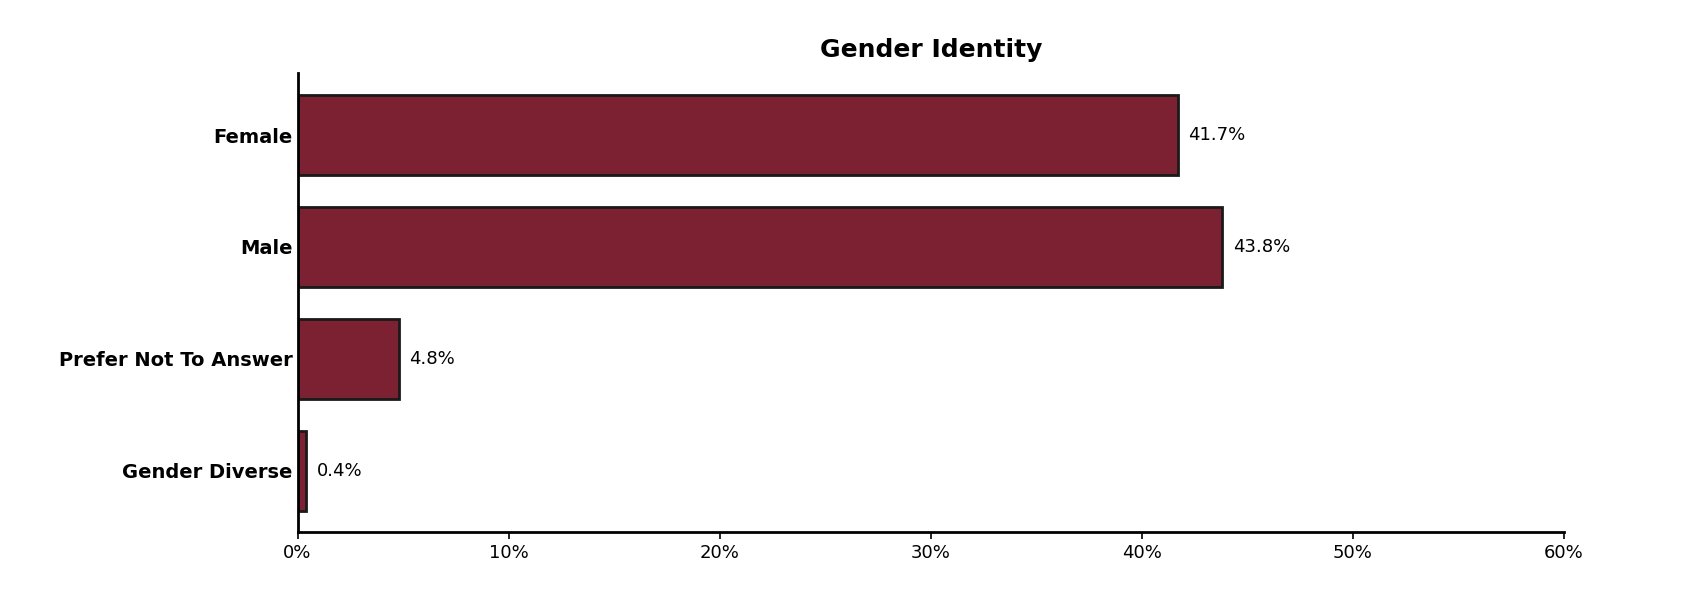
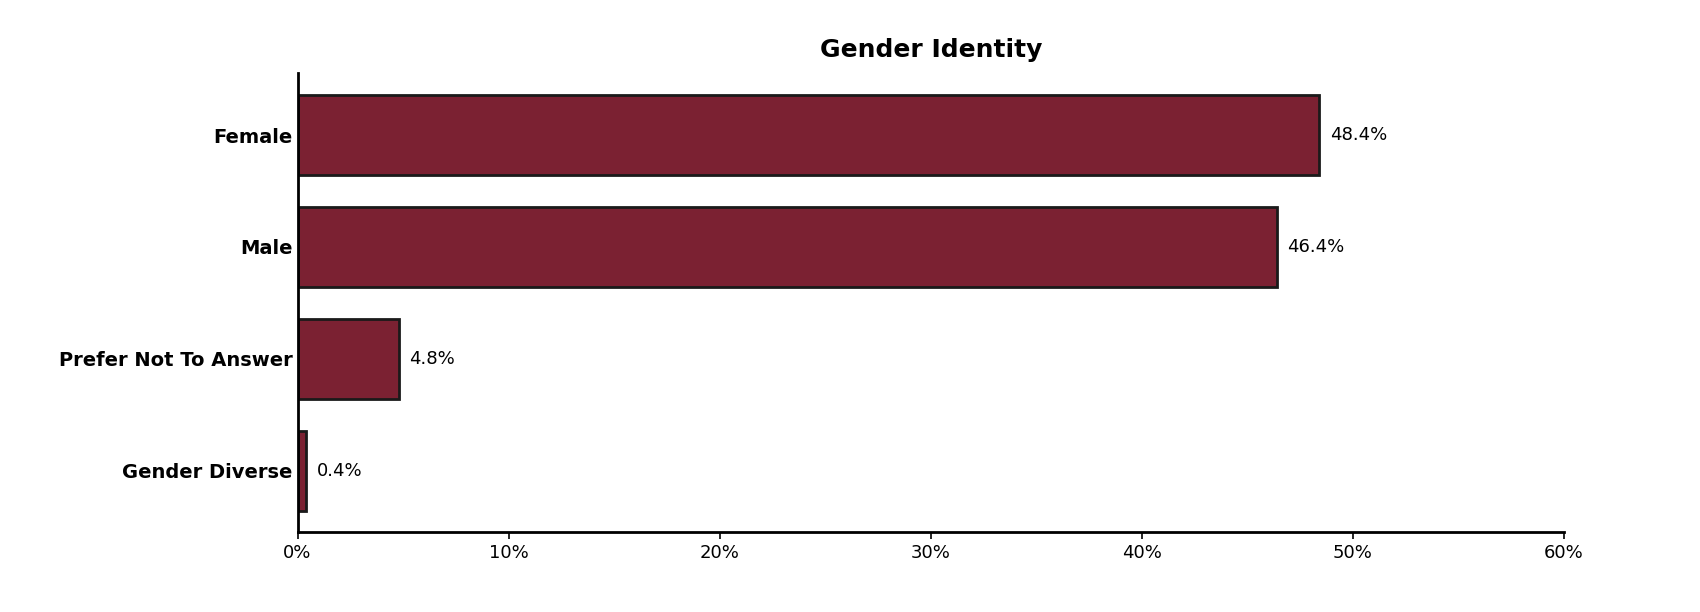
Female: 41.7% -> 48.4%
Male: 43.8% -> 46.4%
